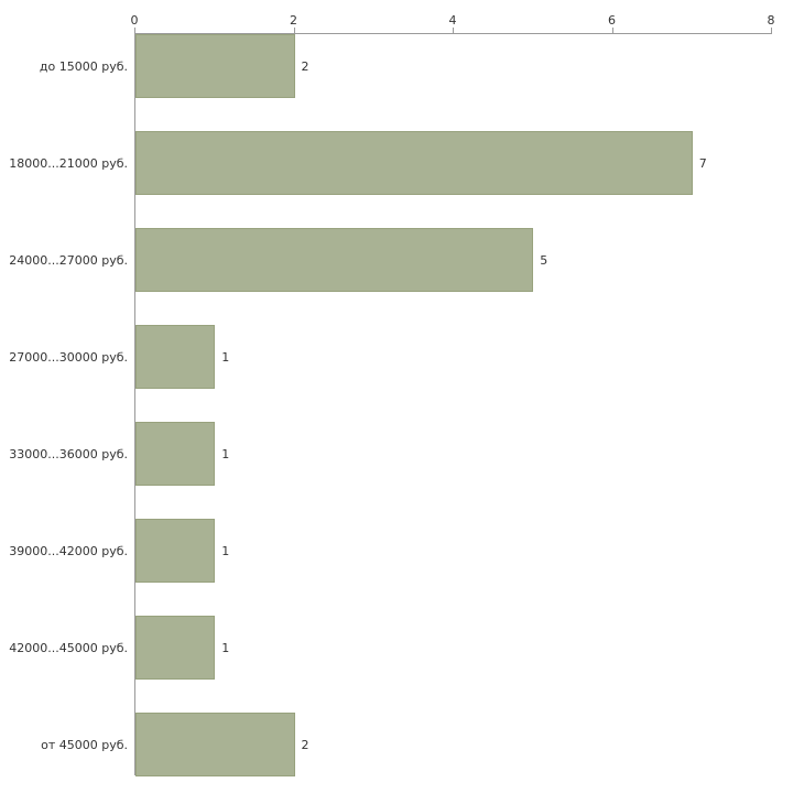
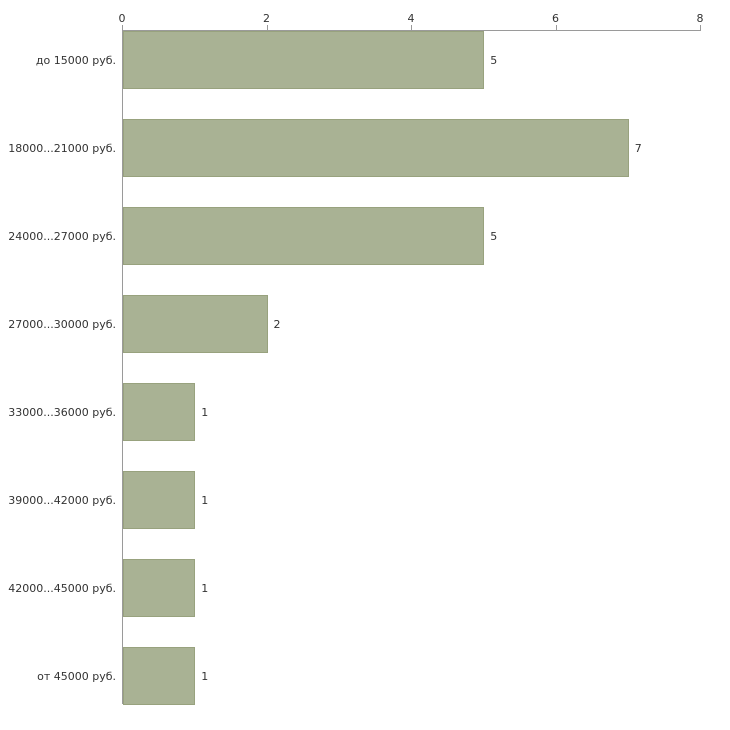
до 15000 руб.: 2 -> 5
27000...30000 руб.: 1 -> 2
от 45000 руб.: 2 -> 1
